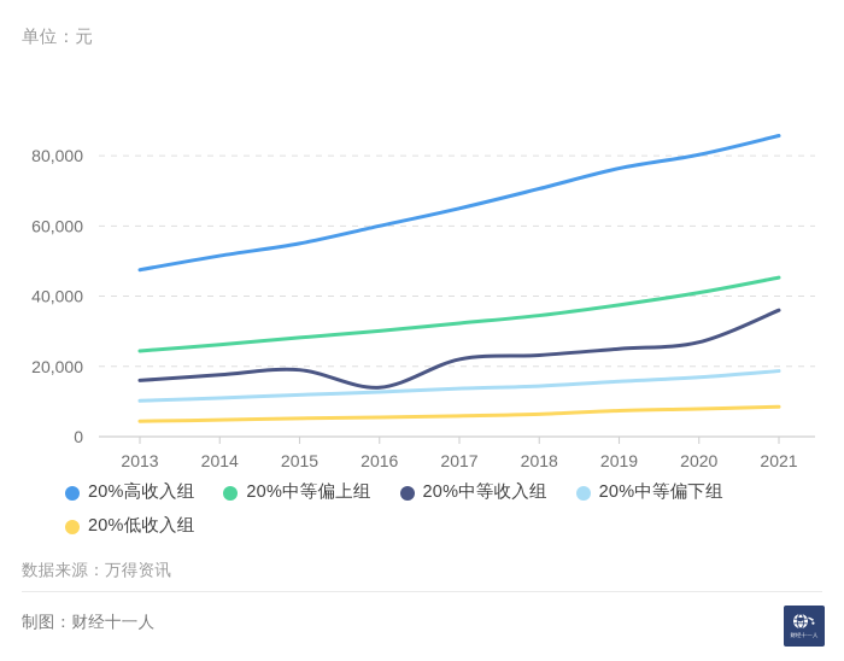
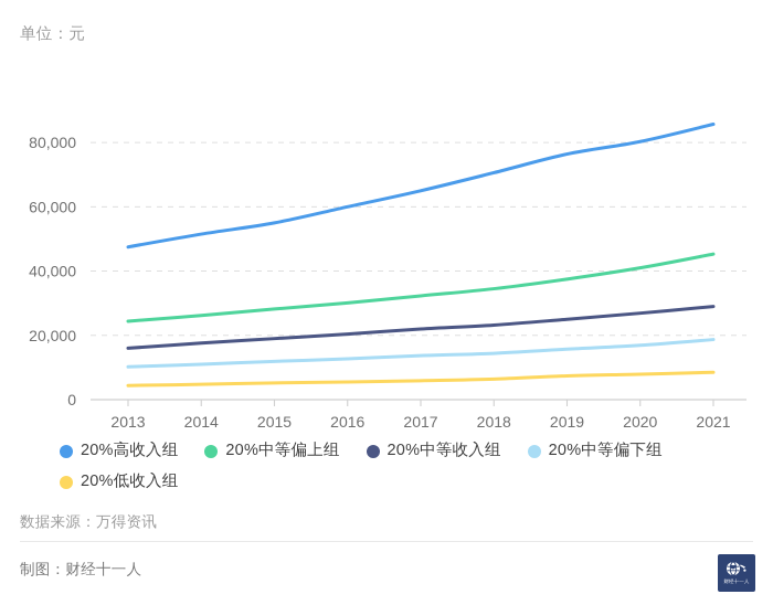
20%中等收入组/2016: 14000 -> 20000
20%中等收入组/2021: 36000 -> 29000
